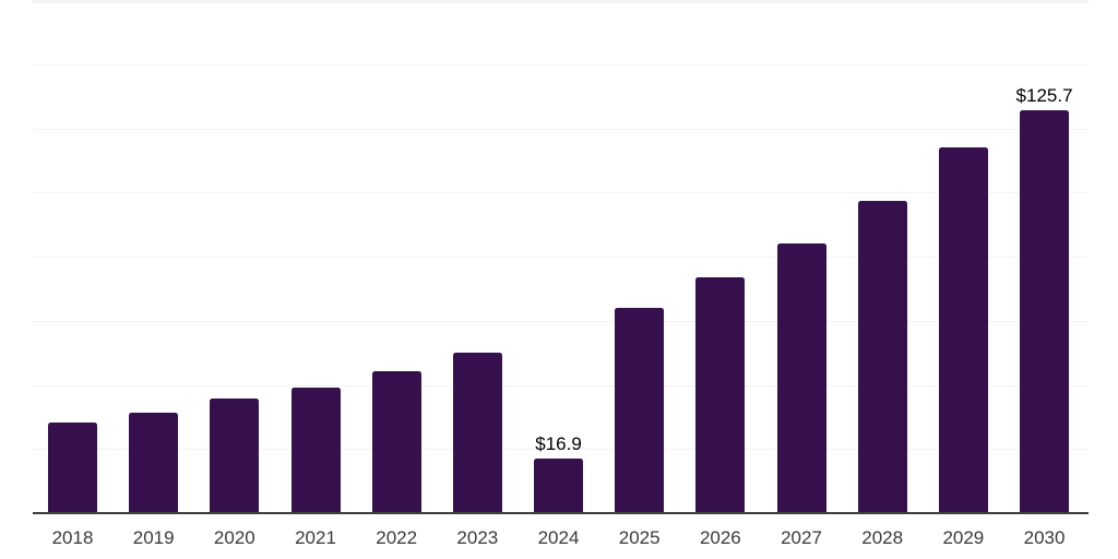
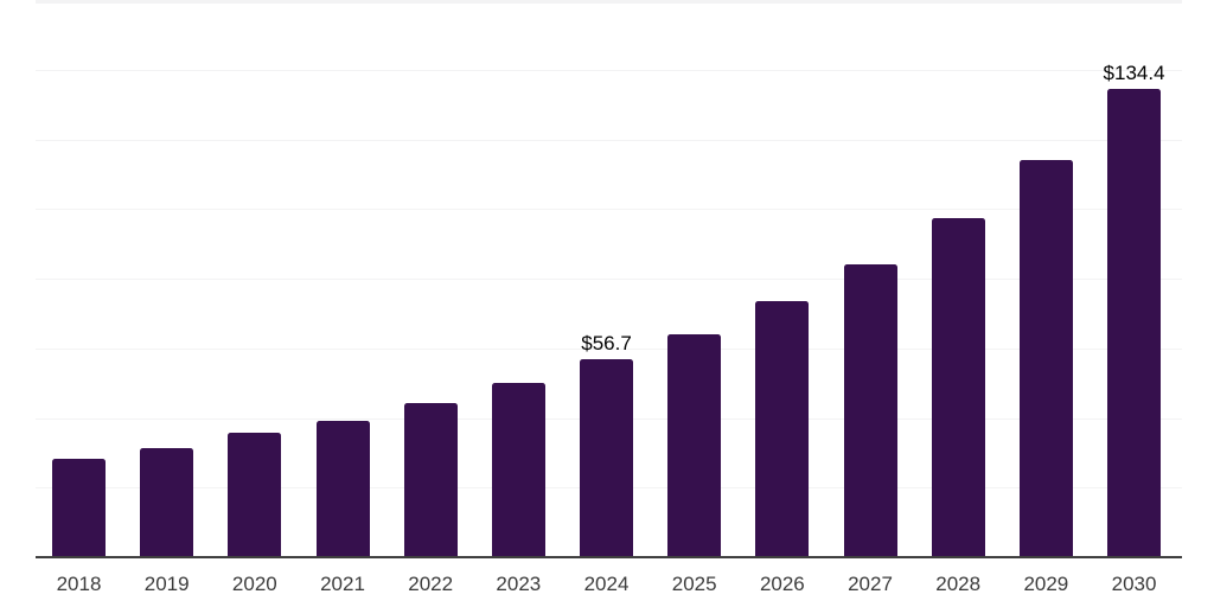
2024: $16.9 -> $56.7
2030: $125.7 -> $134.4
